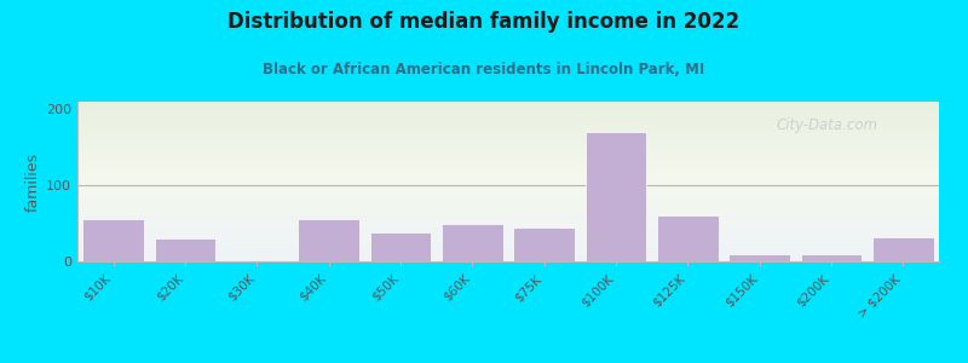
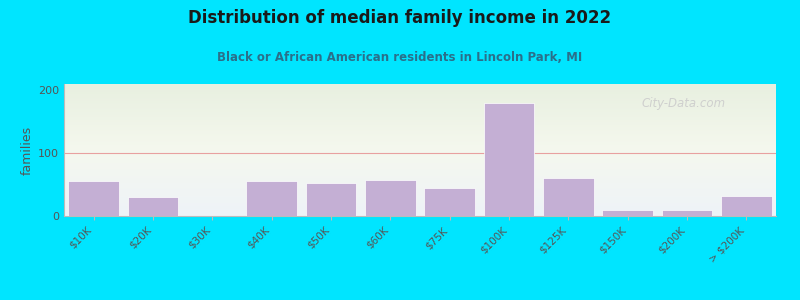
$50K: 38 -> 52
$60K: 50 -> 58
$100K: 170 -> 180
